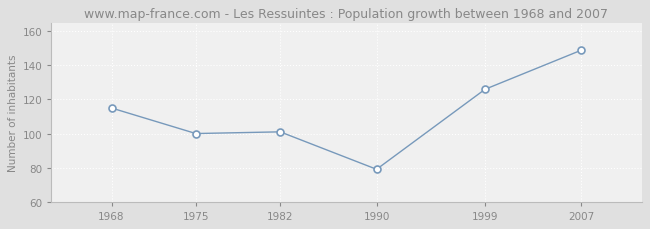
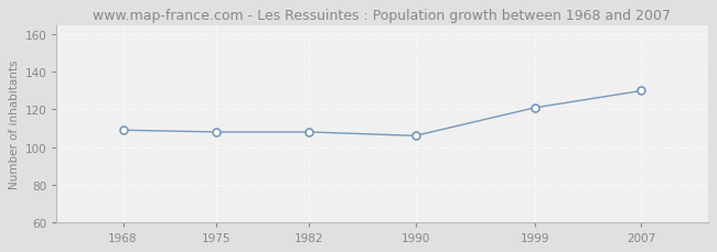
1968: 115 -> 109
1975: 100 -> 108
1982: 101 -> 108
1990: 79 -> 106
1999: 126 -> 121
2007: 149 -> 130
